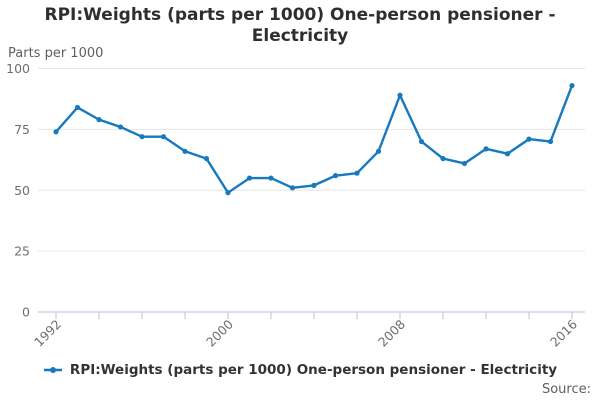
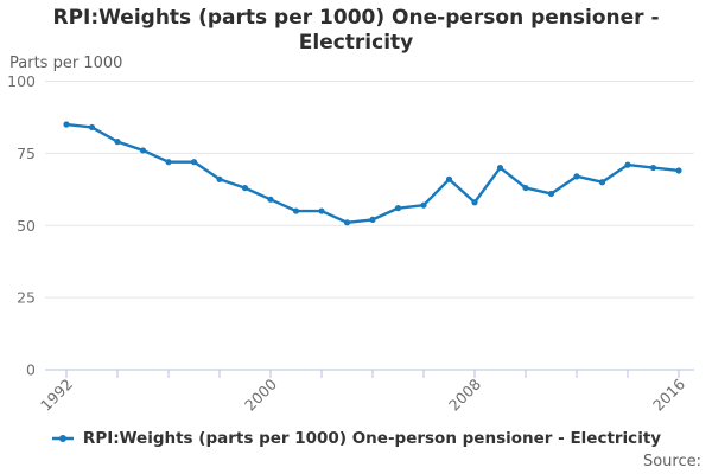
1992: 74 -> 85
2000: 49 -> 59
2008: 89 -> 58
2016: 93 -> 69
